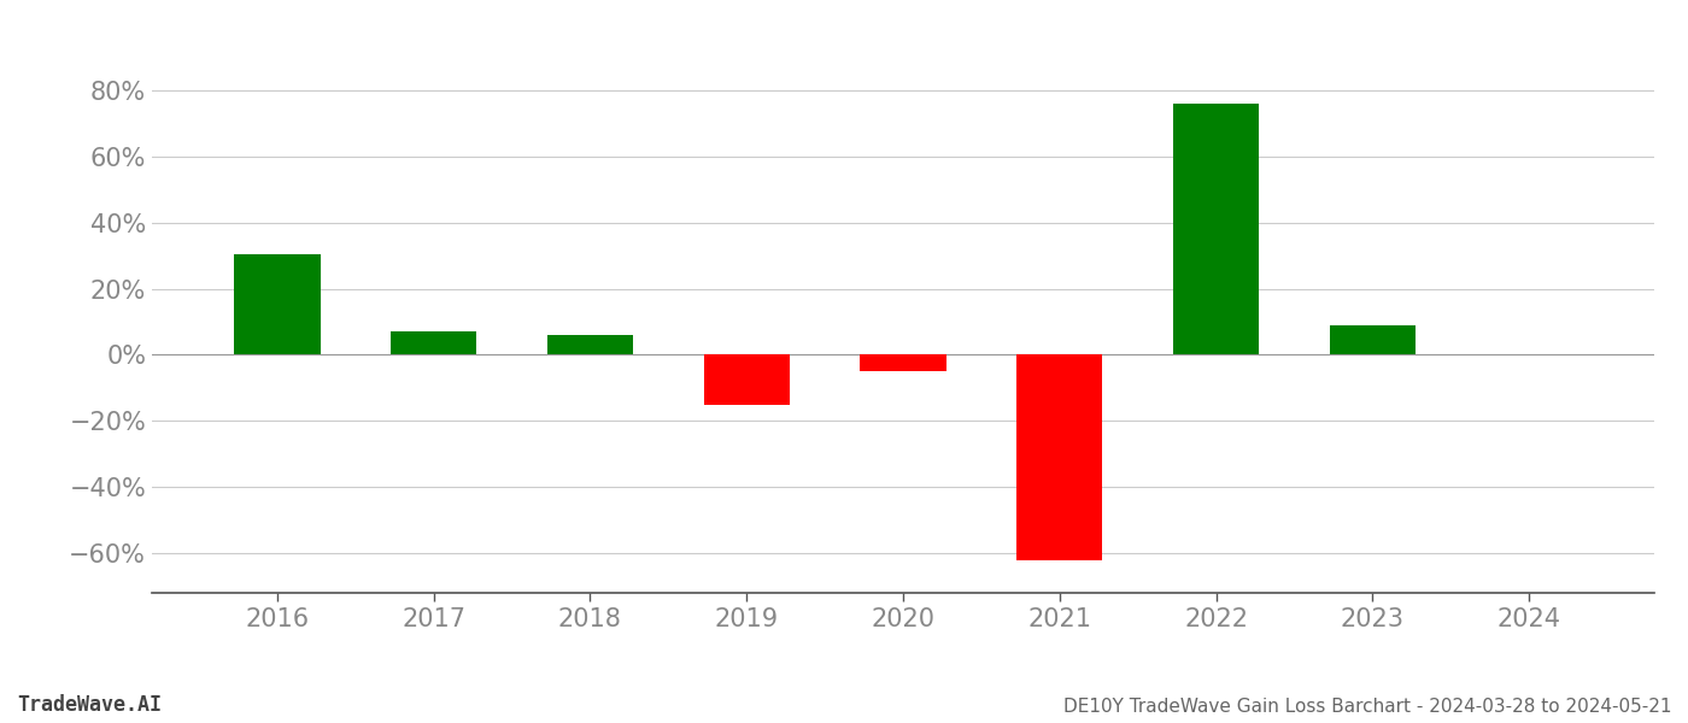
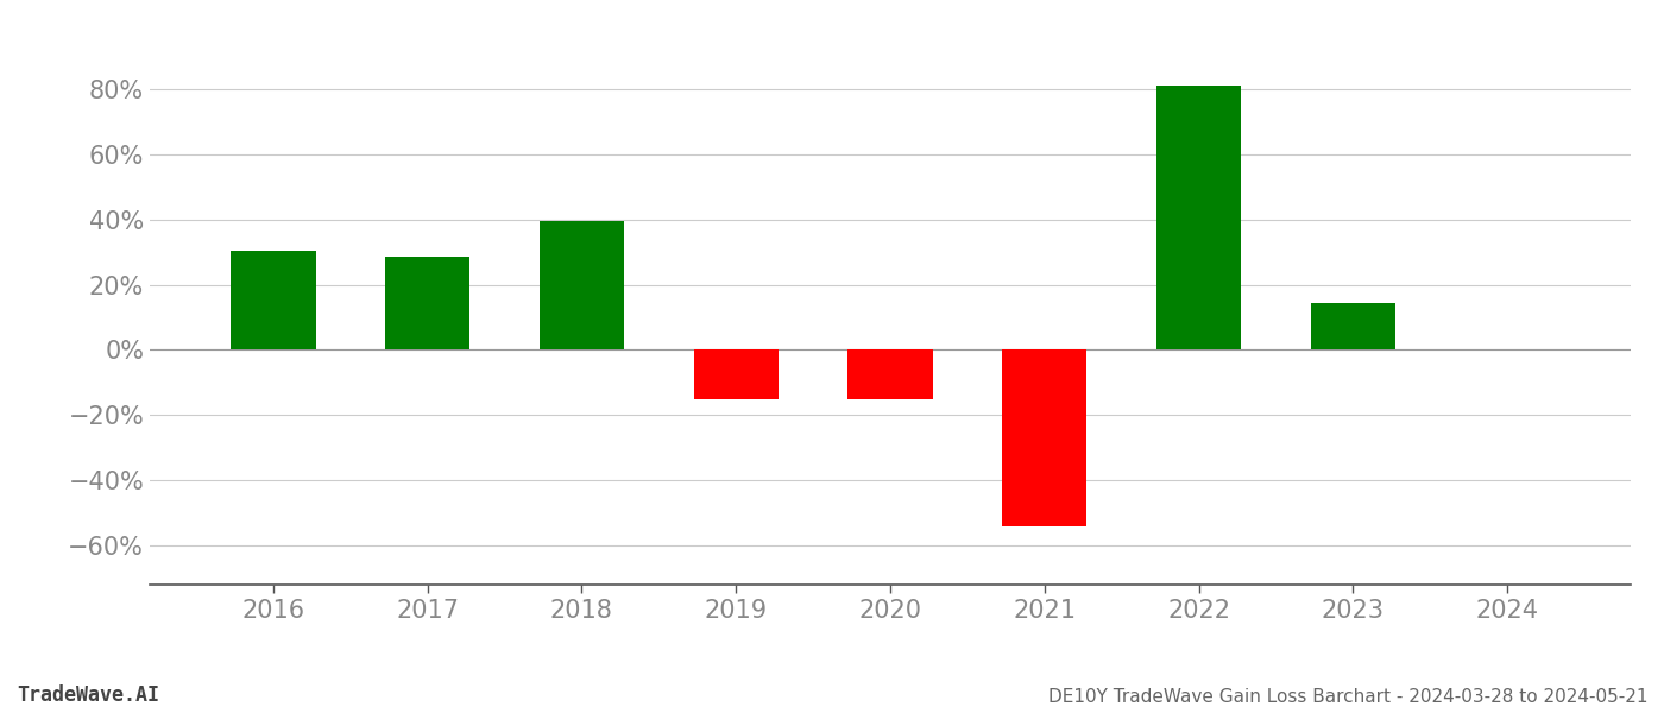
2017: 7.0% -> 28.5%
2018: 6.0% -> 39.5%
2020: -5.0% -> -15.0%
2021: -62.0% -> -54.0%
2022: 76.0% -> 81.0%
2023: 9.0% -> 14.5%
